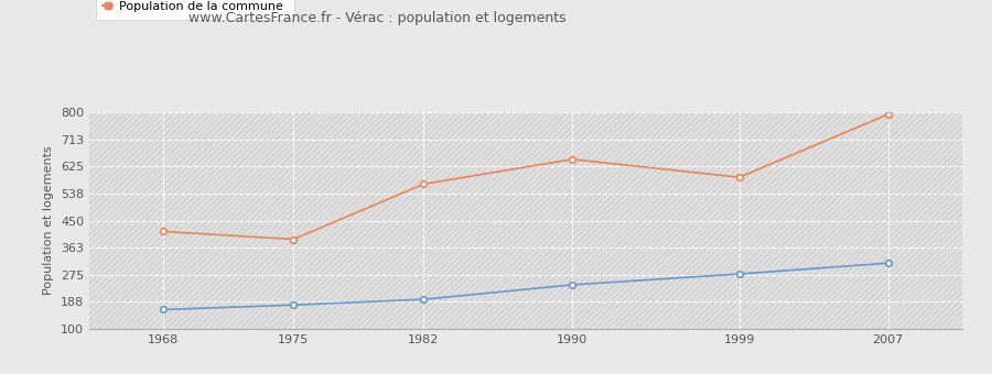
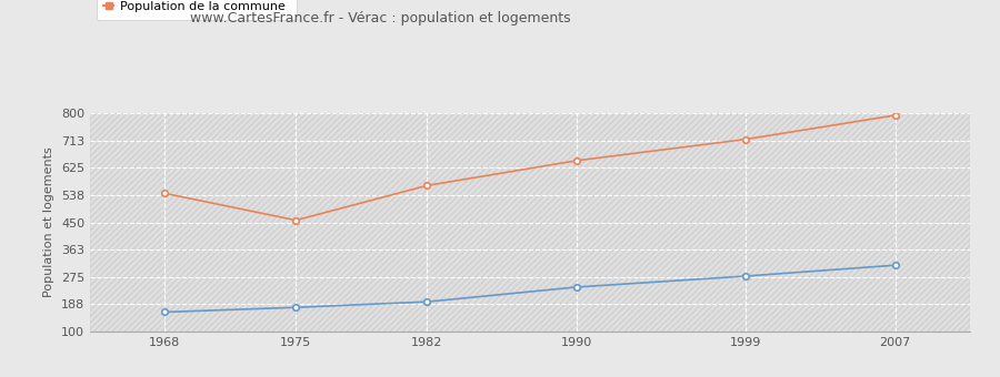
Population de la commune/1968: 415 -> 543
Population de la commune/1975: 390 -> 457
Population de la commune/1999: 590 -> 716
